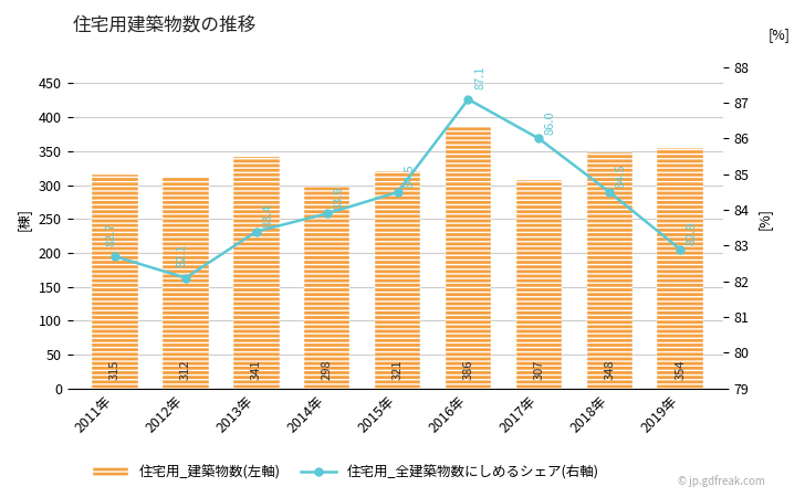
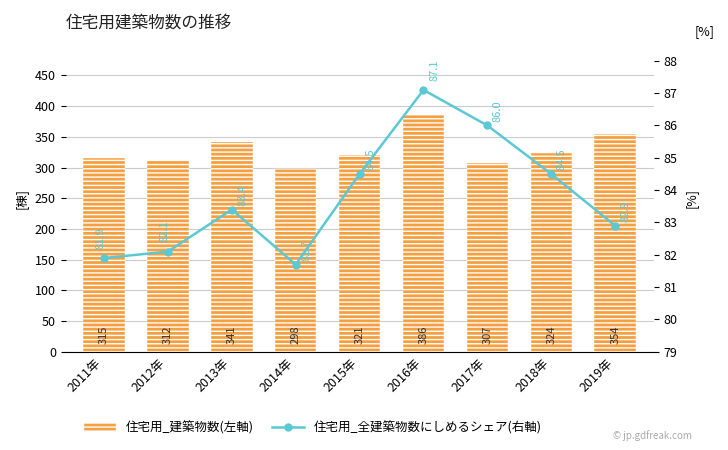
住宅用_全建築物数にしめるシェア(右軸)/2011年: 82.7 -> 81.9
住宅用_全建築物数にしめるシェア(右軸)/2014年: 83.9 -> 81.7
住宅用_建築物数(左軸)/2018年: 348 -> 324
